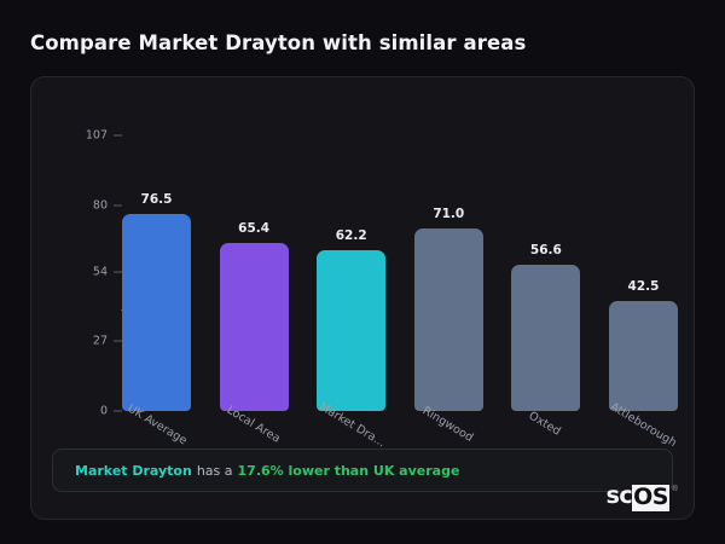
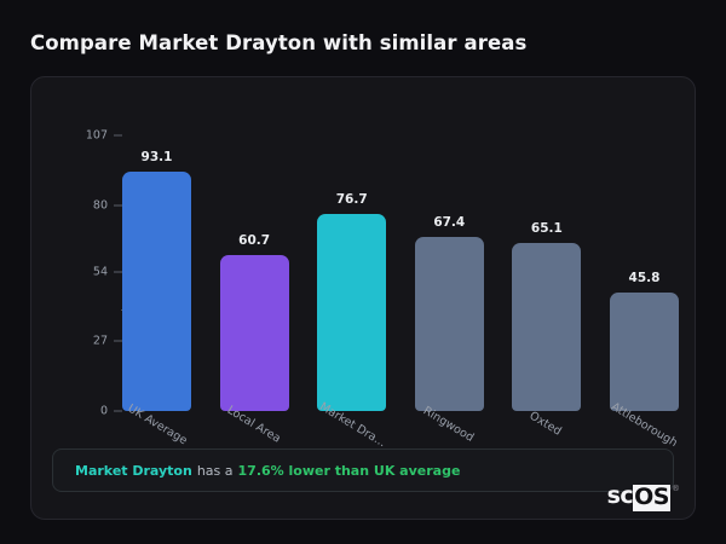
UK Average: 76.5 -> 93.1
Local Area: 65.4 -> 60.7
Market Dra...: 62.2 -> 76.7
Ringwood: 71.0 -> 67.4
Oxted: 56.6 -> 65.1
Attleborough: 42.5 -> 45.8
